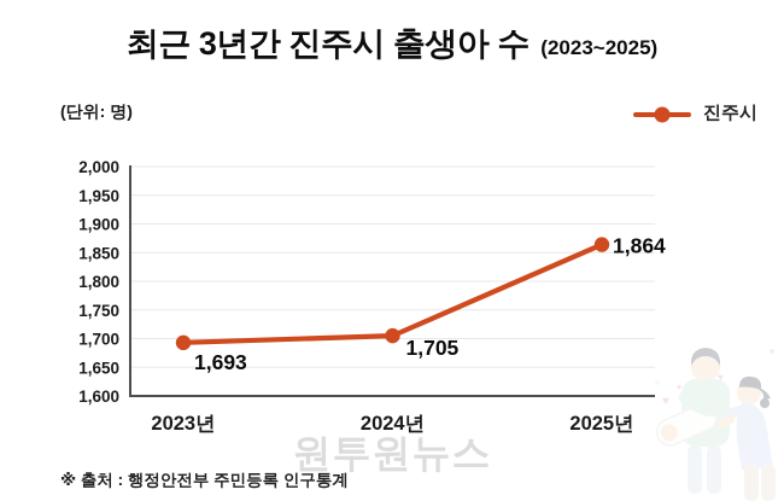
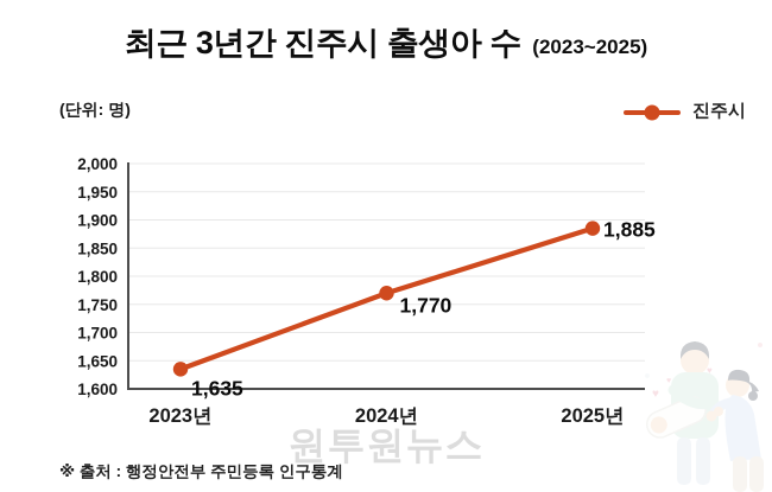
2023년: 1,693 -> 1,635
2024년: 1,705 -> 1,770
2025년: 1,864 -> 1,885
